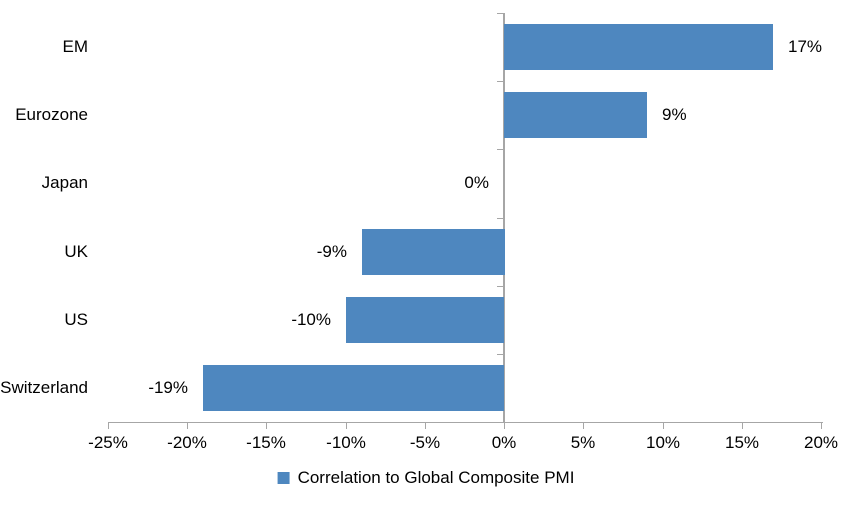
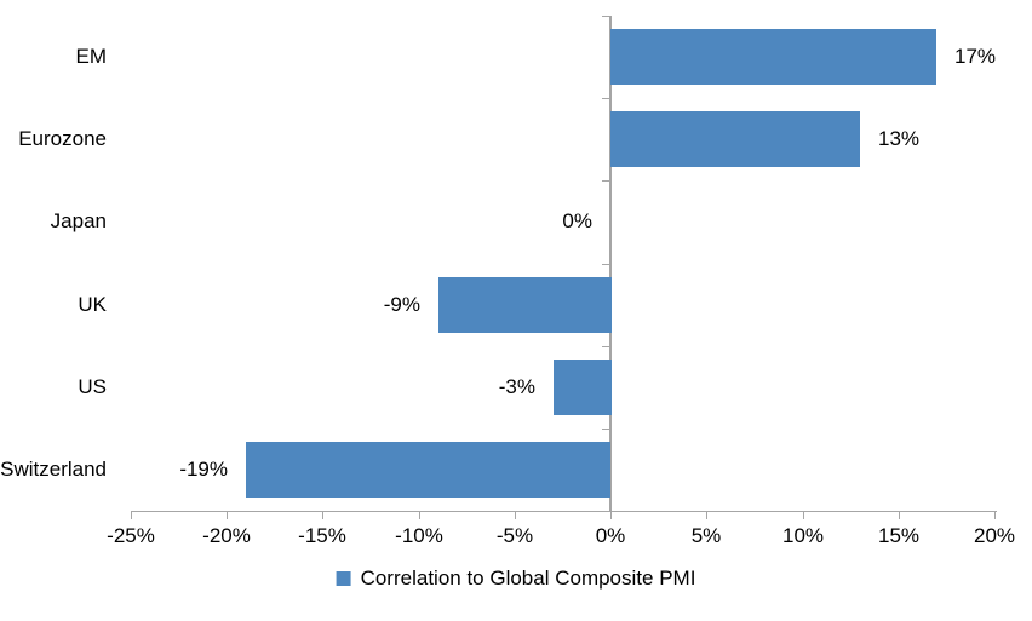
Eurozone: 9% -> 13%
US: -10% -> -3%
